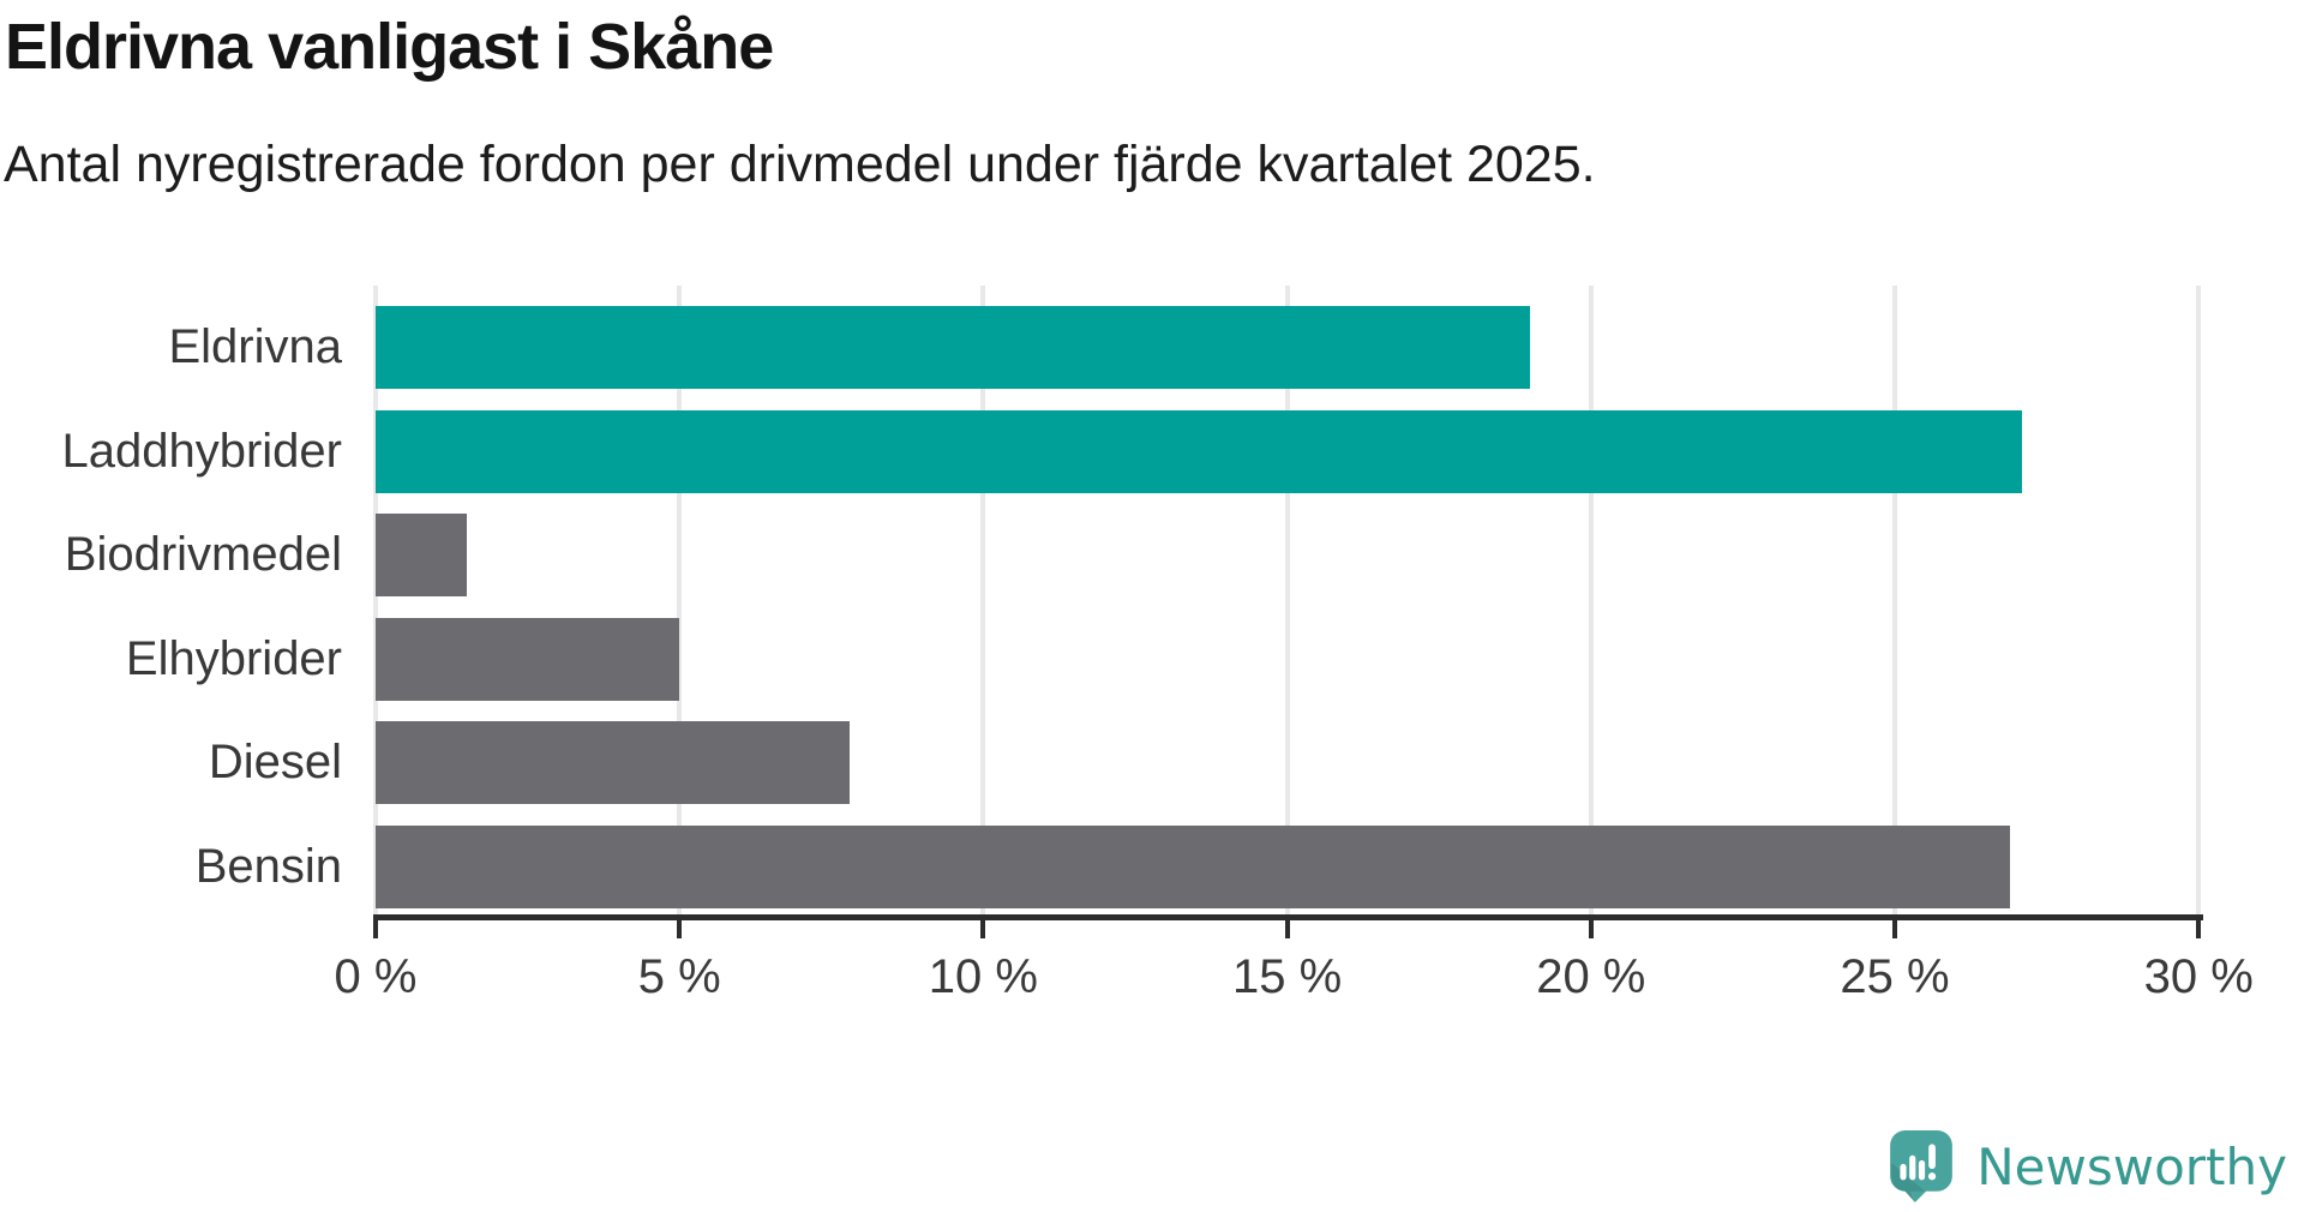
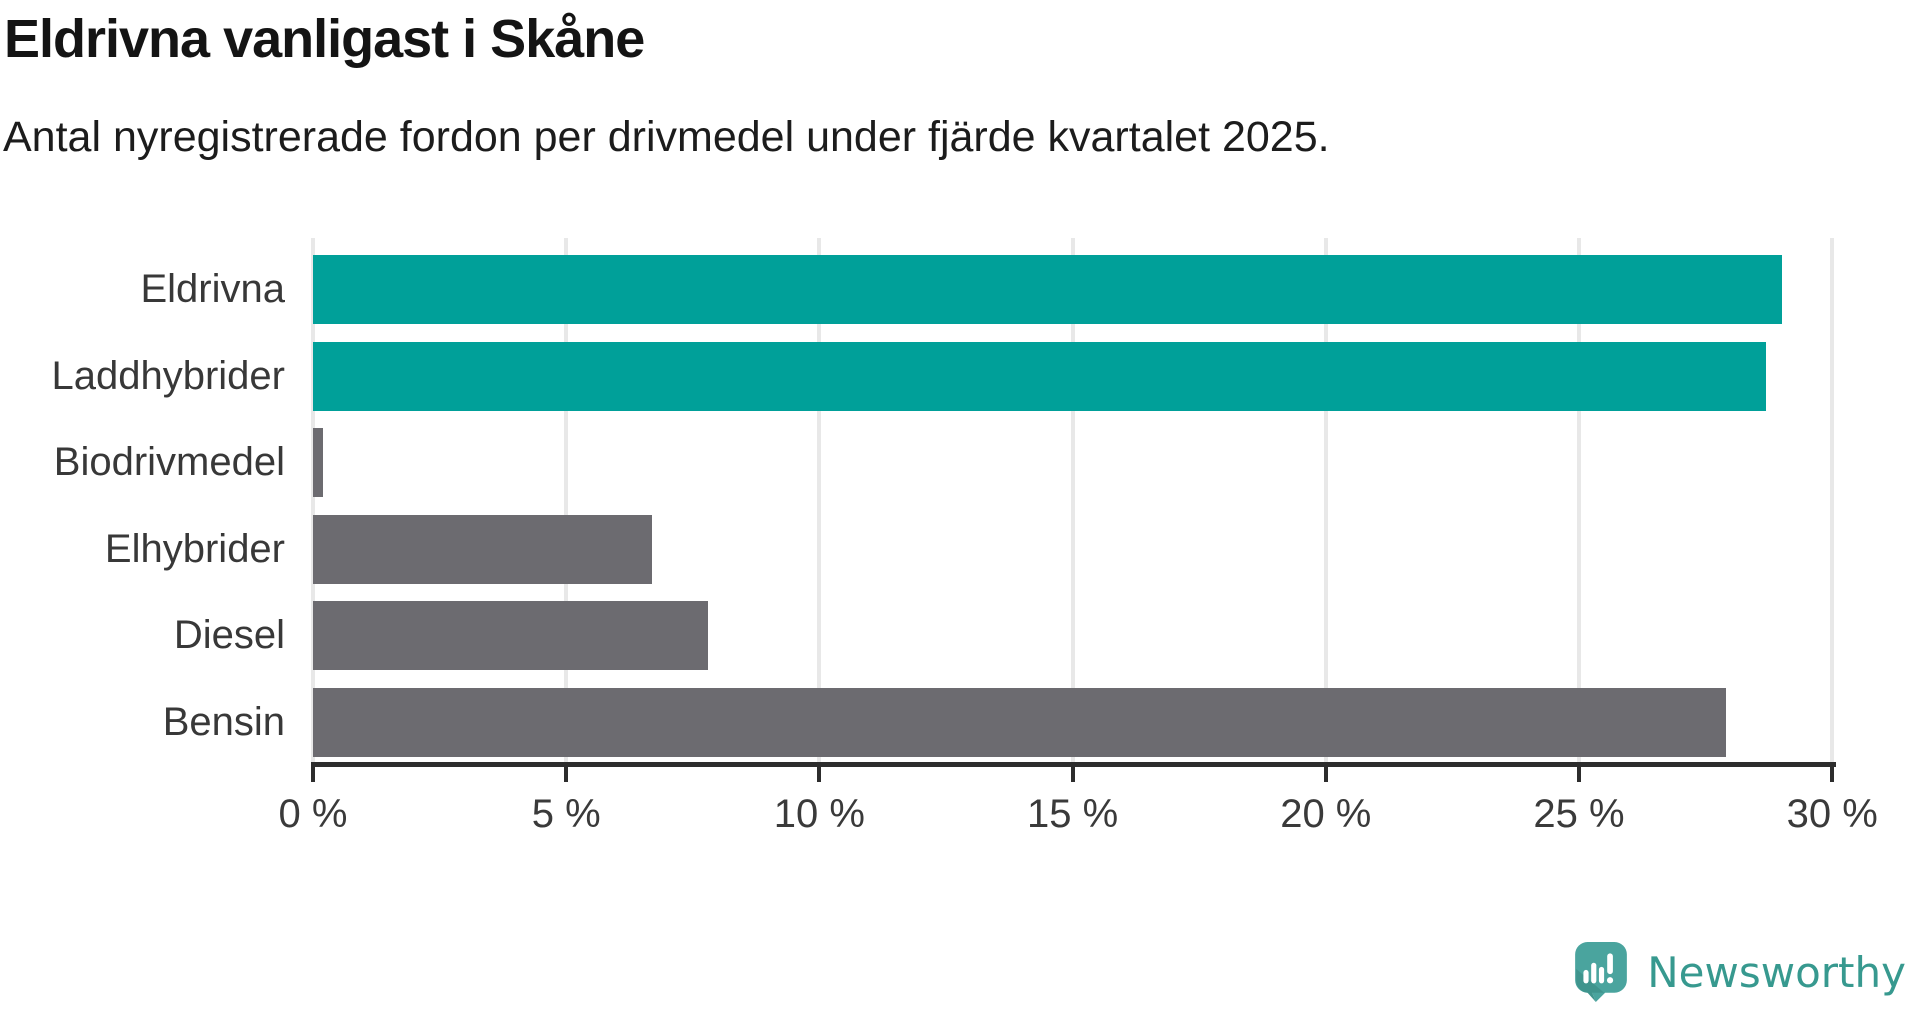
Eldrivna: 19.0% -> 29.0%
Laddhybrider: 27.1% -> 28.7%
Biodrivmedel: 1.5% -> 0.2%
Elhybrider: 5.0% -> 6.7%
Bensin: 26.9% -> 27.9%
